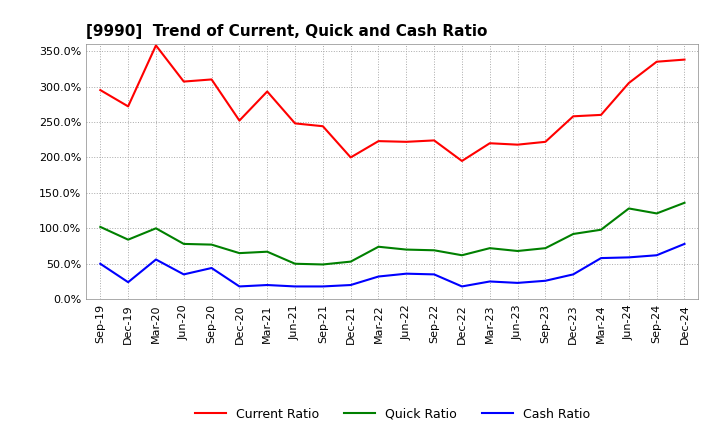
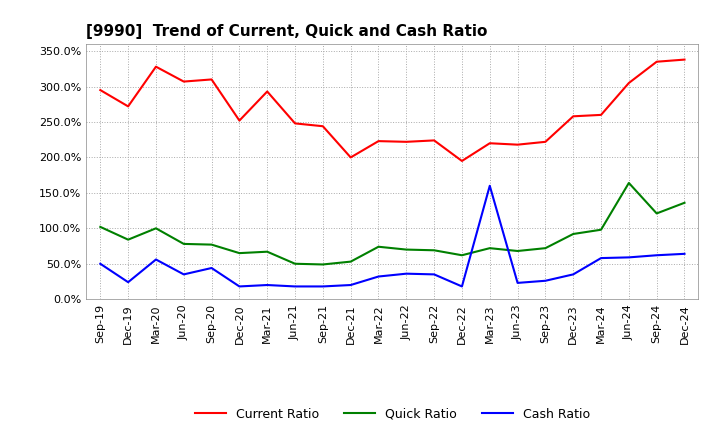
Current Ratio/Mar-20: 358% -> 328%
Cash Ratio/Mar-23: 25% -> 160%
Quick Ratio/Jun-24: 128% -> 164%
Cash Ratio/Dec-24: 78% -> 64%
